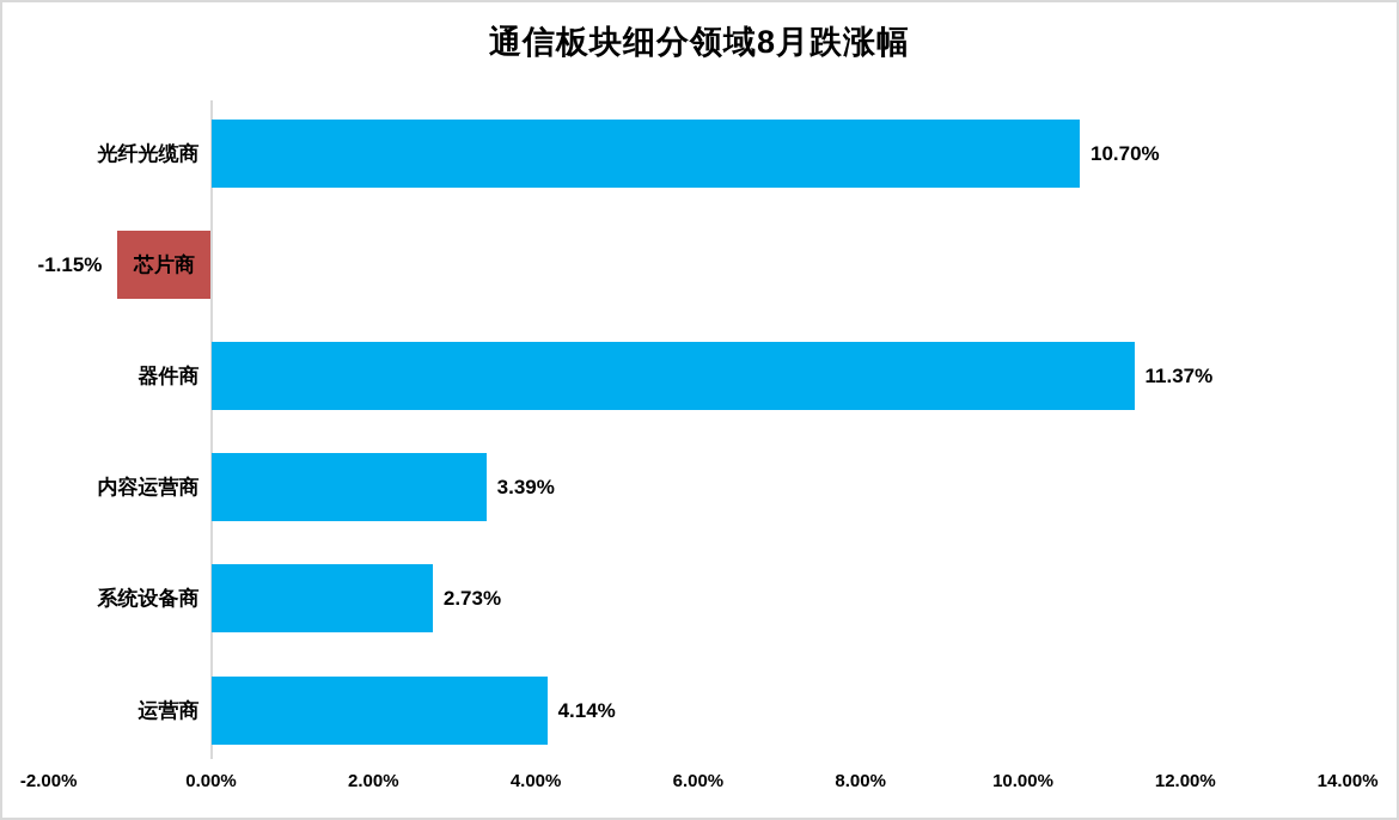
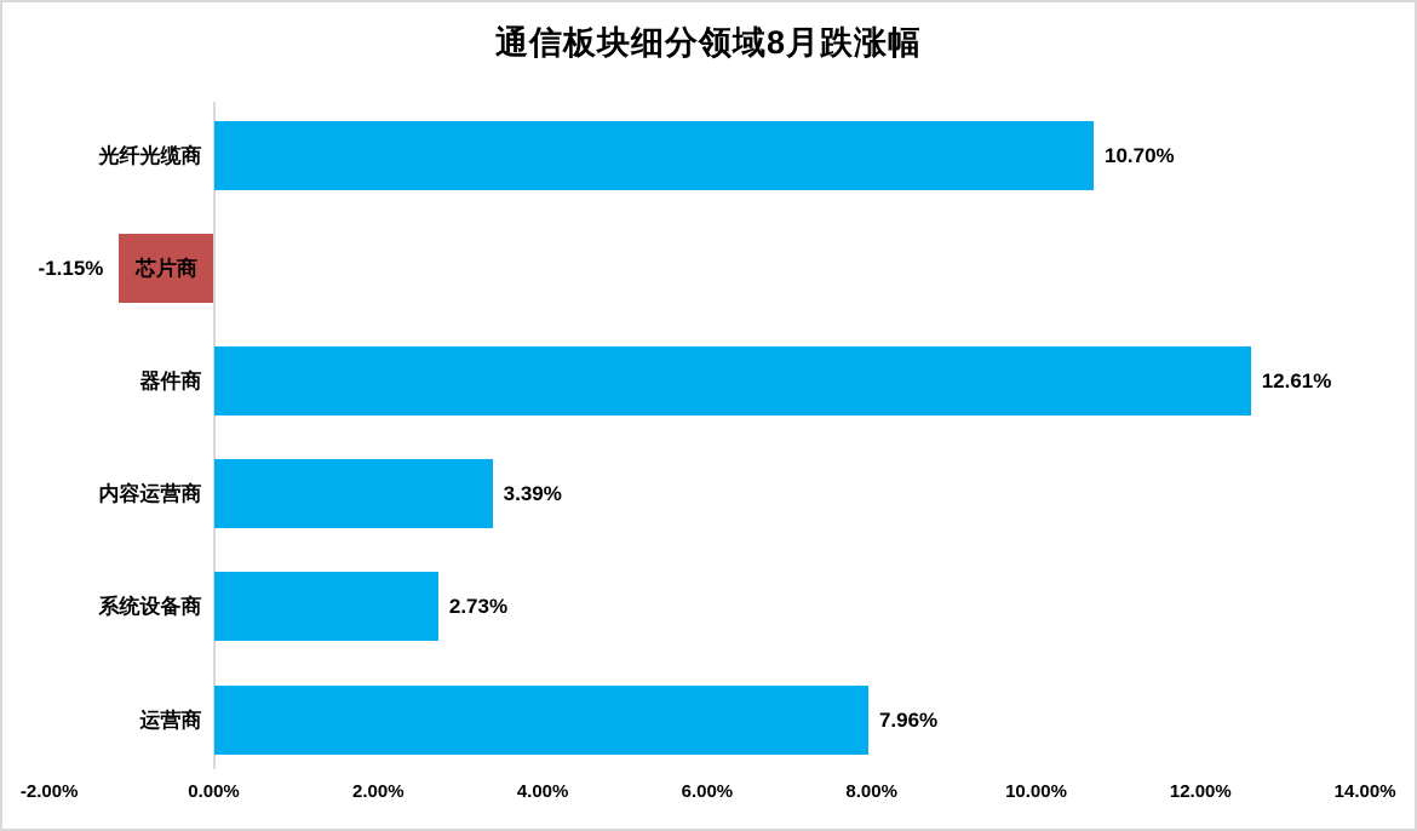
器件商: 11.37% -> 12.61%
运营商: 4.14% -> 7.96%
